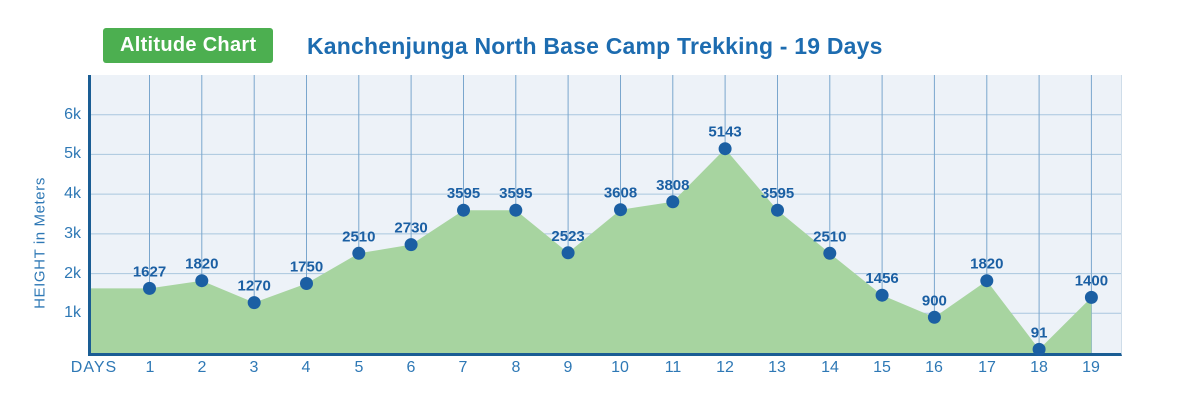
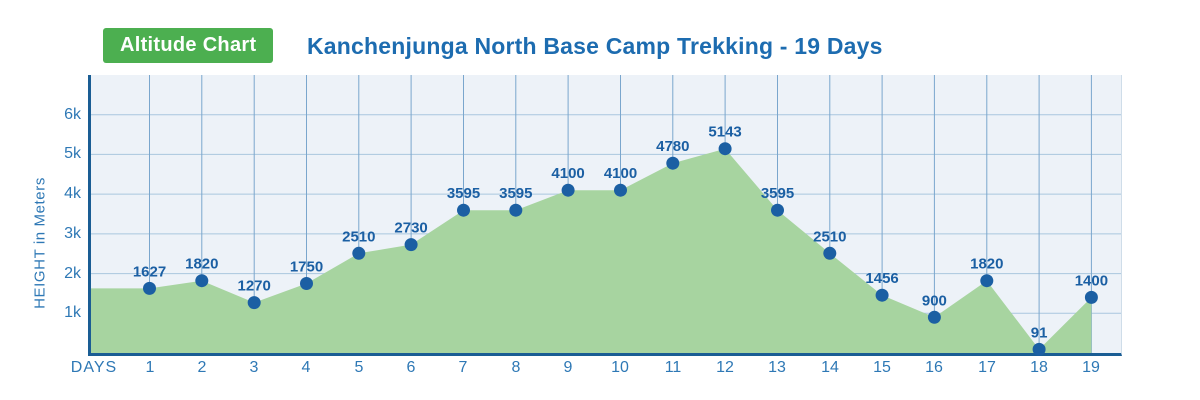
9: 2523 -> 4100
10: 3608 -> 4100
11: 3808 -> 4780
